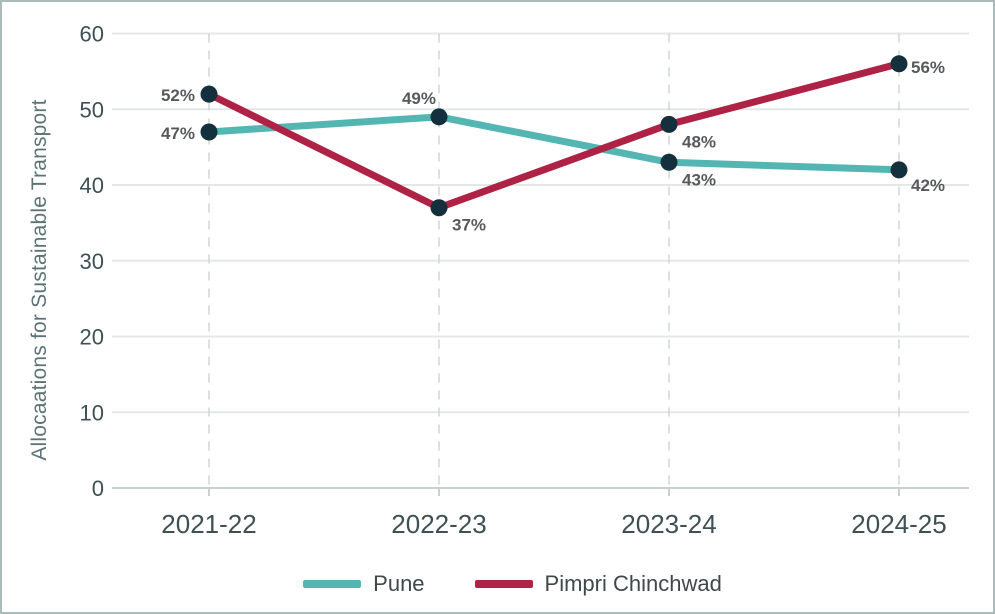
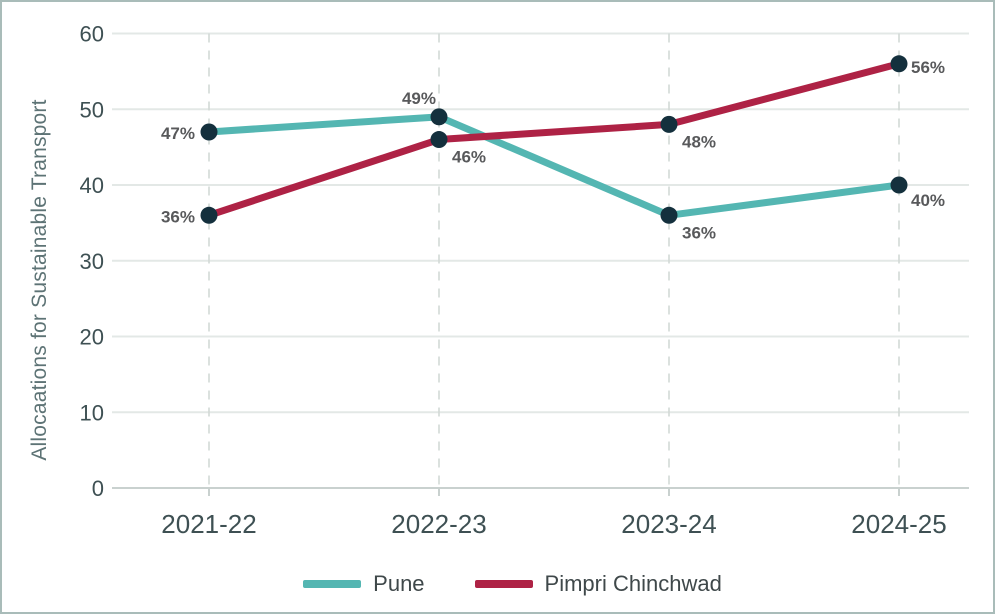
Pimpri Chinchwad/2021-22: 52% -> 36%
Pimpri Chinchwad/2022-23: 37% -> 46%
Pune/2023-24: 43% -> 36%
Pune/2024-25: 42% -> 40%
